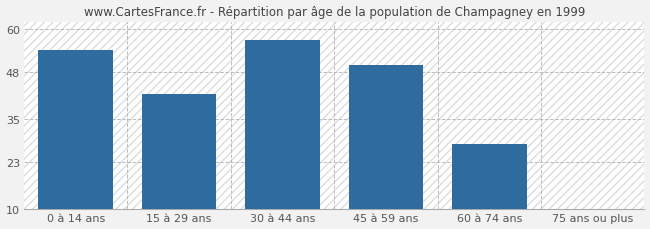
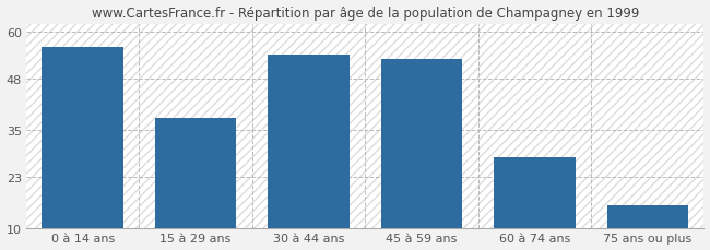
0 à 14 ans: 54 -> 56
15 à 29 ans: 42 -> 38
30 à 44 ans: 57 -> 54
45 à 59 ans: 50 -> 53
75 ans ou plus: 10 -> 16
